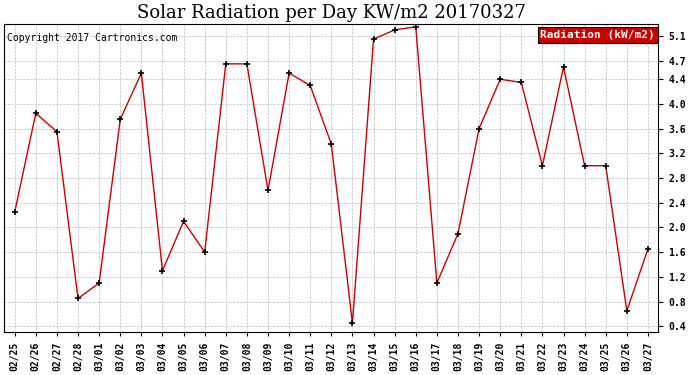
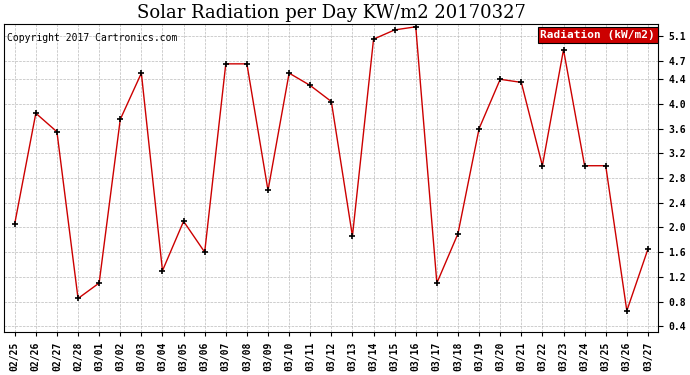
02/25: 2.25 -> 2.06
03/12: 3.35 -> 4.04
03/13: 0.45 -> 1.86
03/23: 4.60 -> 4.88
